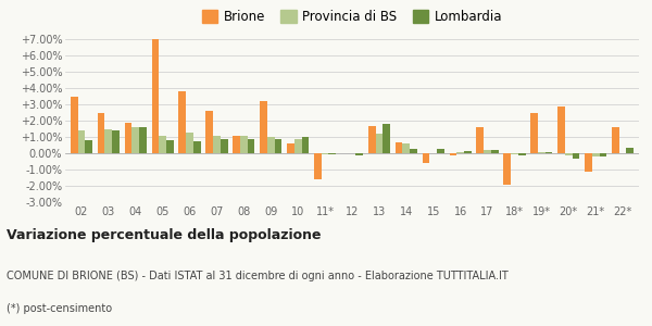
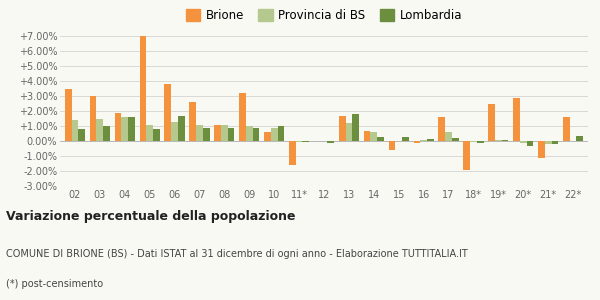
Brione/03: 2.5% -> 3.0%
Lombardia/03: 1.4% -> 1.0%
Lombardia/06: 0.8% -> 1.7%
Provincia di BS/17: 0.2% -> 0.6%
